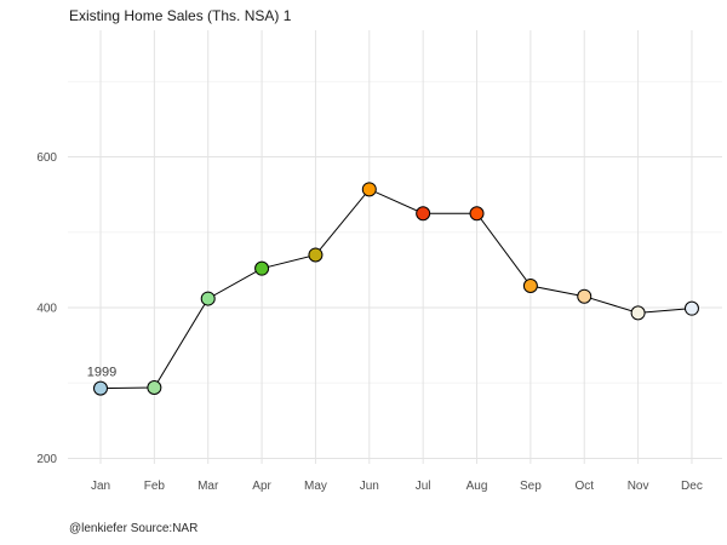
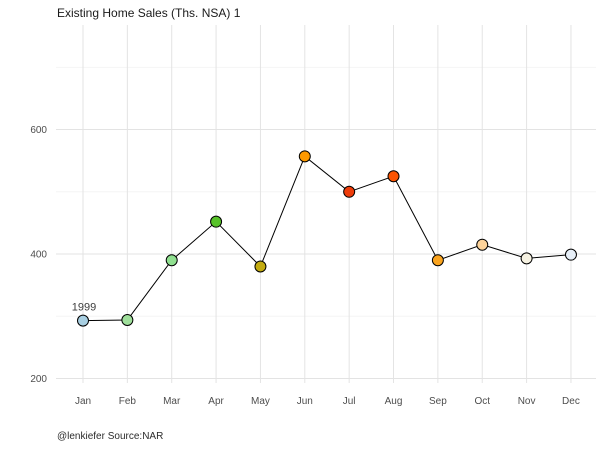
Mar: 410 -> 390
May: 470 -> 380
Jul: 520 -> 500
Sep: 430 -> 390
